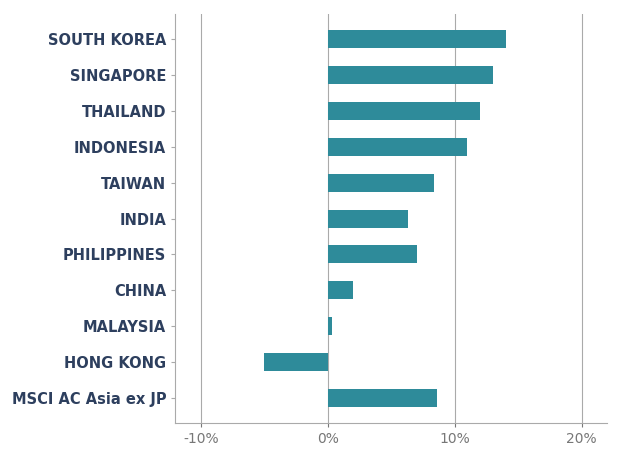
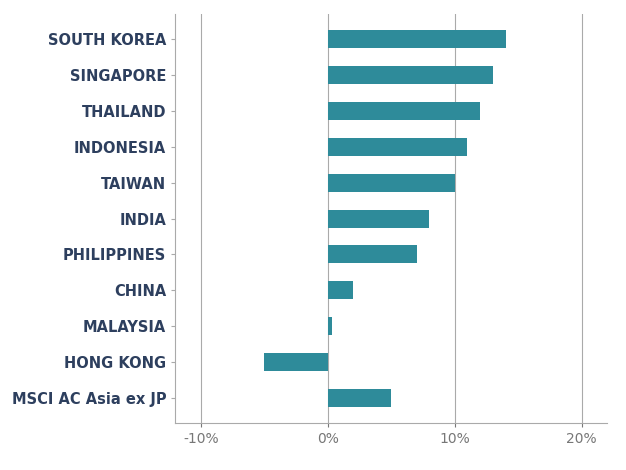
TAIWAN: 8.4% -> 10.0%
INDIA: 6.3% -> 8.0%
MSCI AC Asia ex JP: 8.6% -> 5.0%
